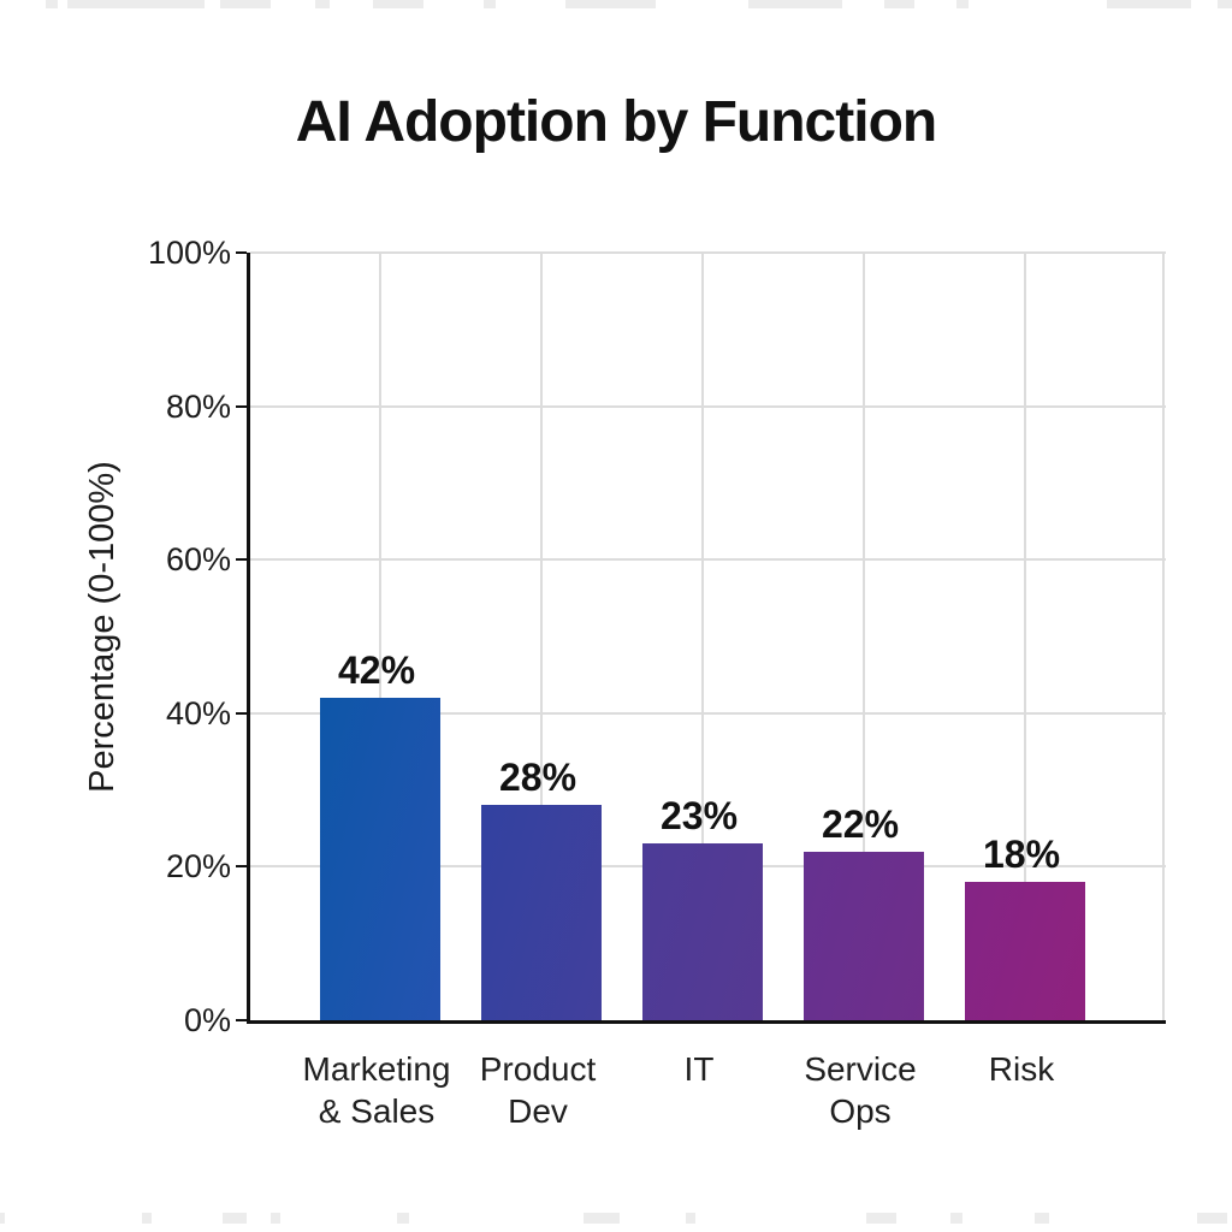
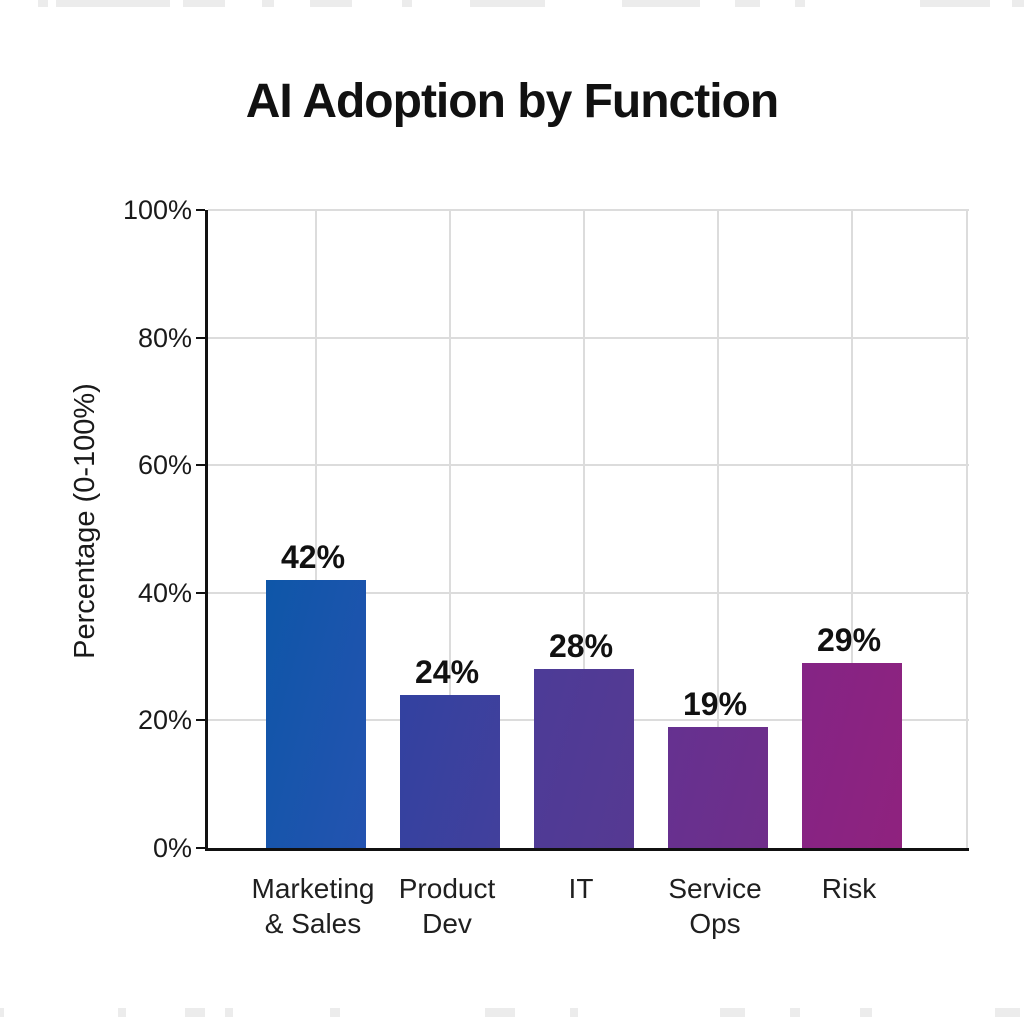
Product Dev: 28% -> 24%
IT: 23% -> 28%
Service Ops: 22% -> 19%
Risk: 18% -> 29%
